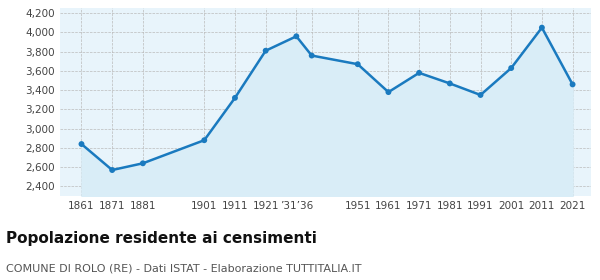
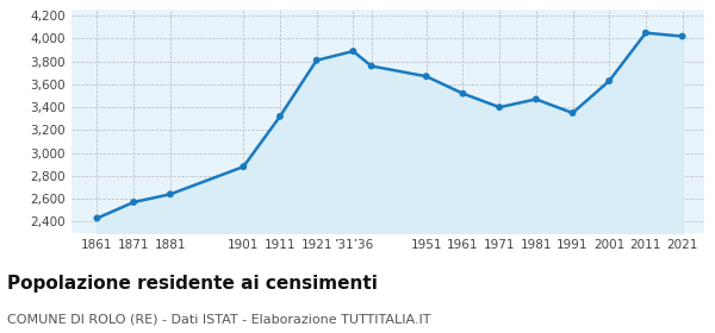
1861: 2,840 -> 2,430
’31’36: 3,960 -> 3,890
1961: 3,380 -> 3,520
1971: 3,580 -> 3,400
2021: 3,460 -> 4,020
